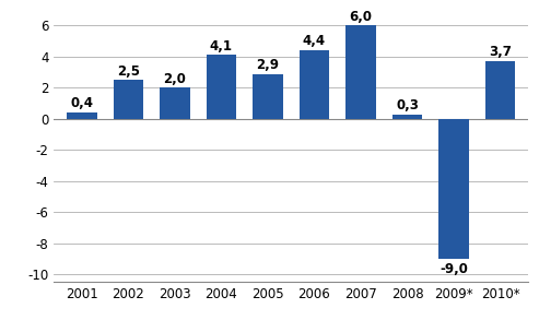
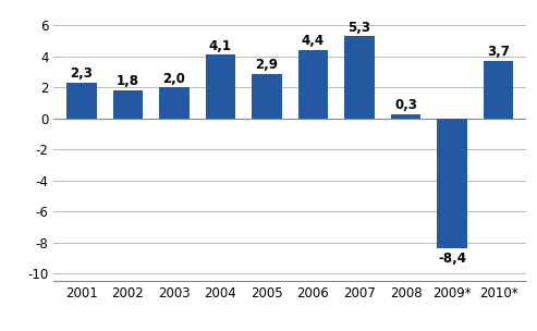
2001: 0,4 -> 2,3
2002: 2,5 -> 1,8
2007: 6,0 -> 5,3
2009*: -9,0 -> -8,4
